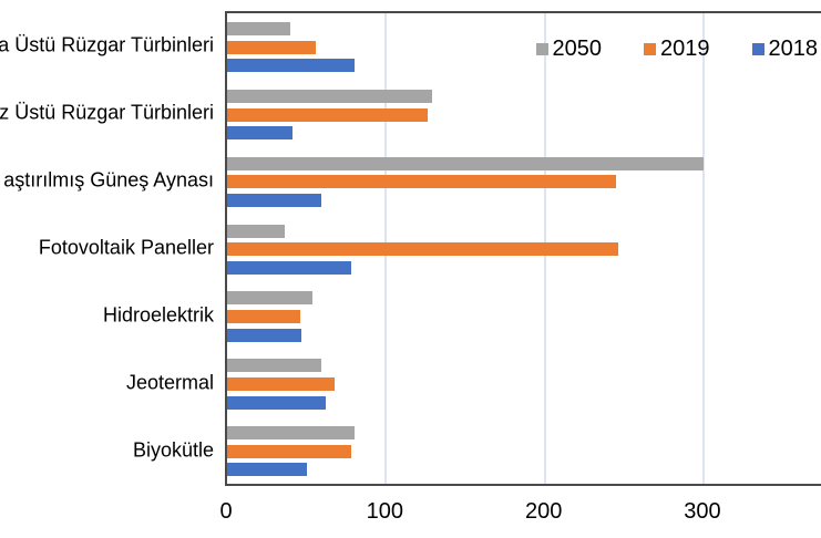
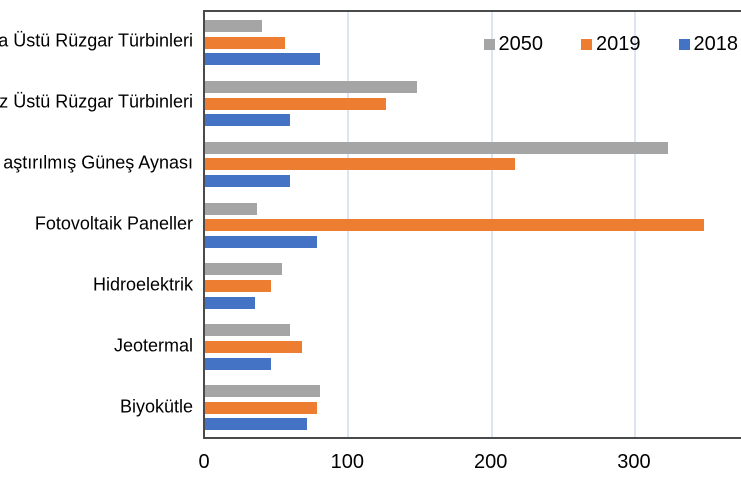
2050/z Üstü Rüzgar Türbinleri: 129 -> 148
2018/z Üstü Rüzgar Türbinleri: 41 -> 59
2050/aştırılmış Güneş Aynası: 300 -> 323
2019/aştırılmış Güneş Aynası: 245 -> 216
2019/Fotovoltaik Paneller: 246 -> 348
2018/Hidroelektrik: 47 -> 35
2018/Jeotermal: 62 -> 46
2018/Biyokütle: 50 -> 71
